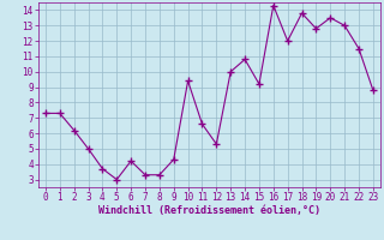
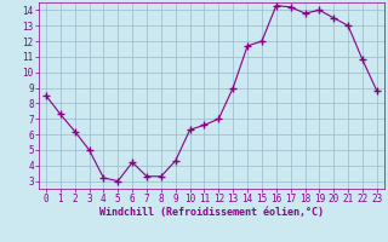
0: 7.3 -> 8.5
4: 3.7 -> 3.2
10: 9.4 -> 6.3
12: 5.3 -> 7.0
13: 10.0 -> 9.0
14: 10.8 -> 11.7
15: 9.2 -> 12.0
17: 12.0 -> 14.2
19: 12.8 -> 14.0
22: 11.5 -> 10.8
